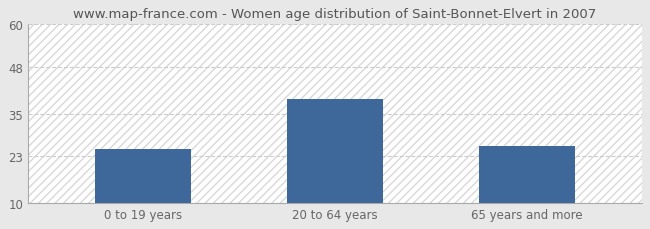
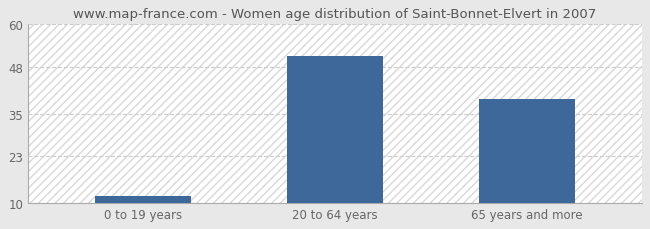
0 to 19 years: 25 -> 12
20 to 64 years: 39 -> 51
65 years and more: 26 -> 39
